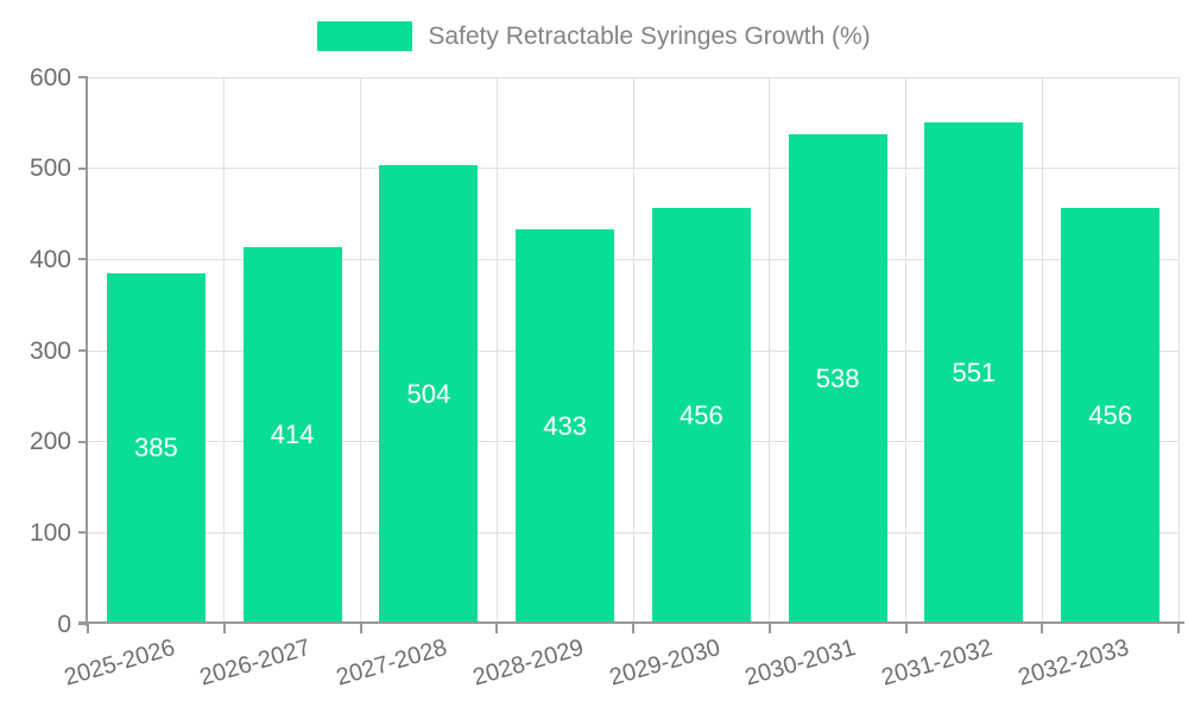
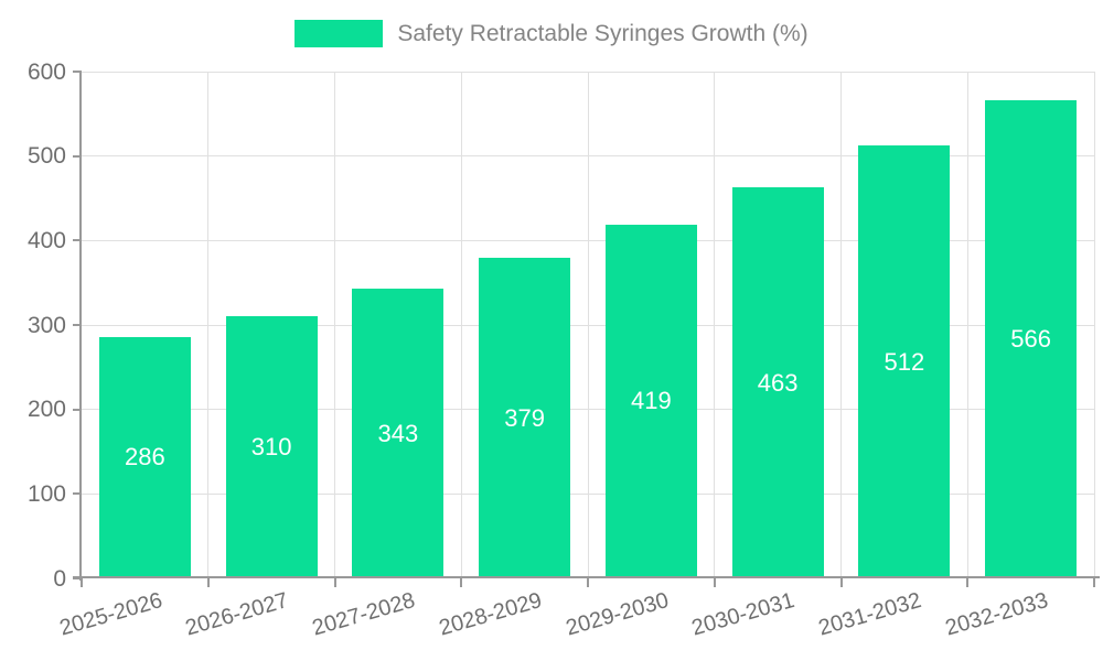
2025-2026: 385 -> 286
2026-2027: 414 -> 310
2027-2028: 504 -> 343
2028-2029: 433 -> 379
2029-2030: 456 -> 419
2030-2031: 538 -> 463
2031-2032: 551 -> 512
2032-2033: 456 -> 566
